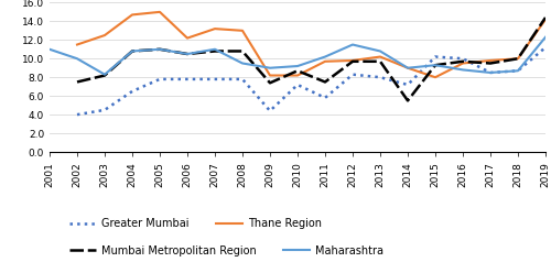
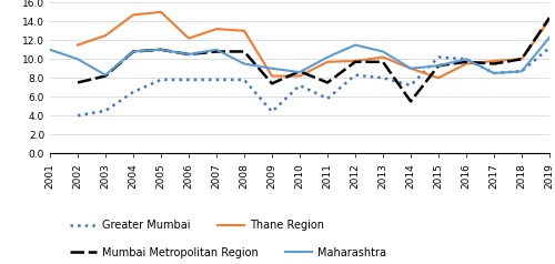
Maharashtra/2010: 9.2 -> 8.6
Maharashtra/2016: 8.8 -> 10.0
